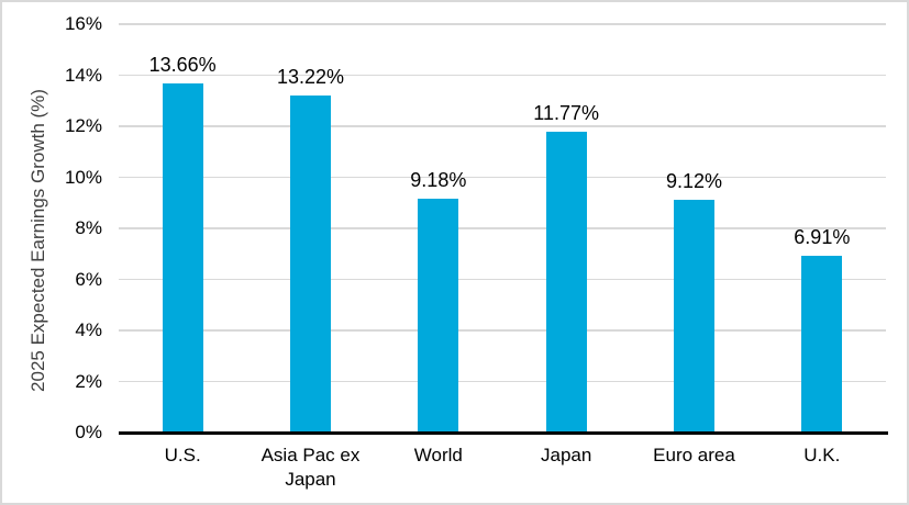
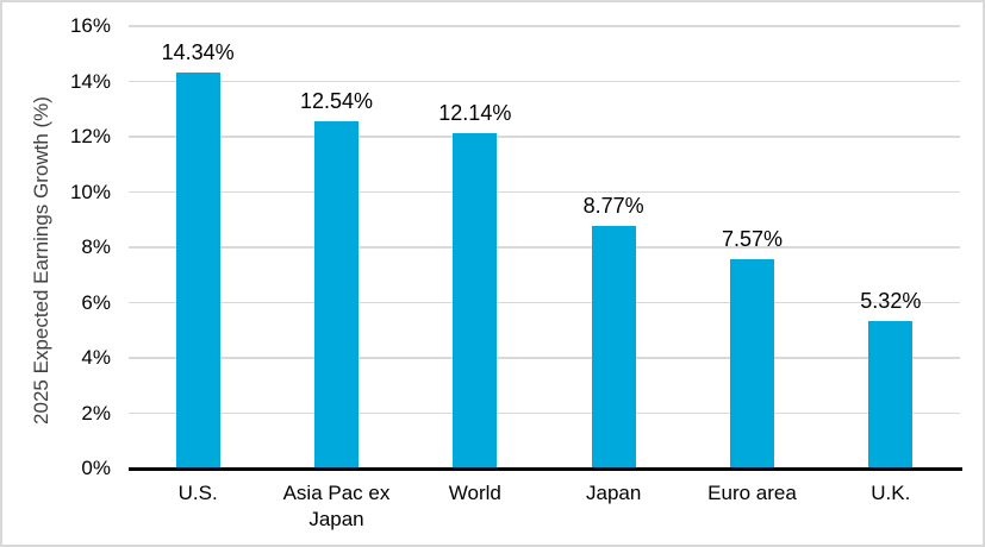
U.S.: 13.66% -> 14.34%
Asia Pac ex Japan: 13.22% -> 12.54%
World: 9.18% -> 12.14%
Japan: 11.77% -> 8.77%
Euro area: 9.12% -> 7.57%
U.K.: 6.91% -> 5.32%
